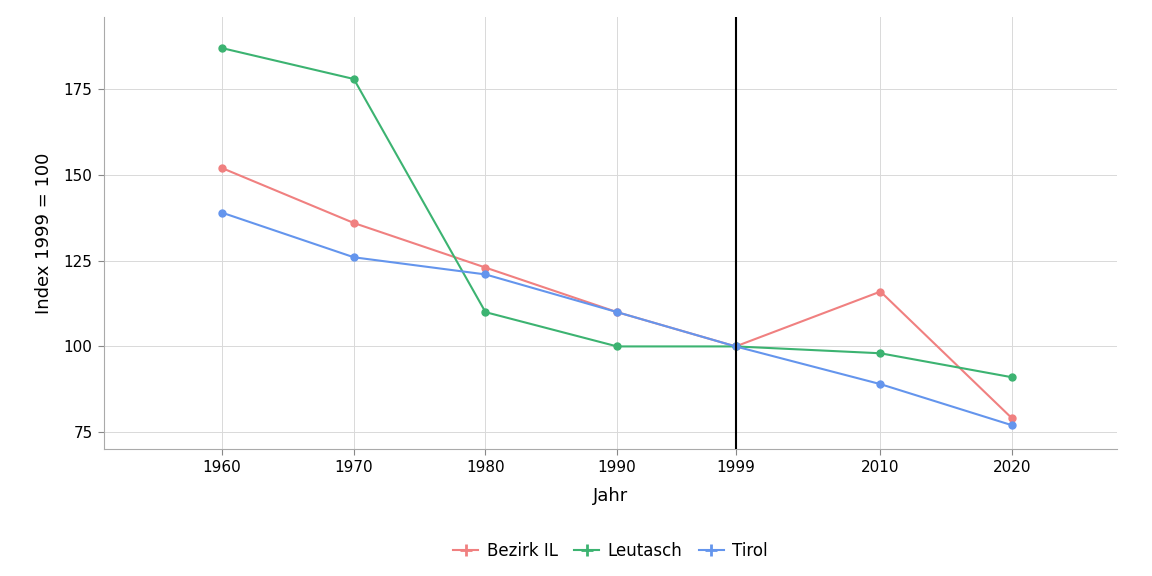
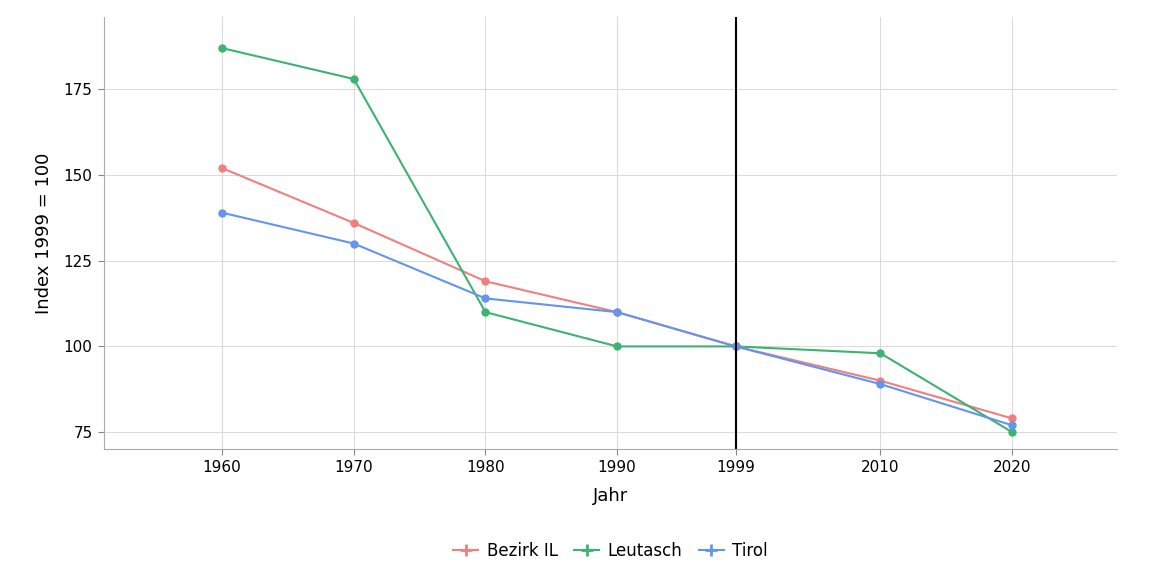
Tirol/1970: 126 -> 130
Bezirk IL/1980: 123 -> 119
Tirol/1980: 121 -> 114
Bezirk IL/2010: 116 -> 90
Leutasch/2020: 91 -> 75
